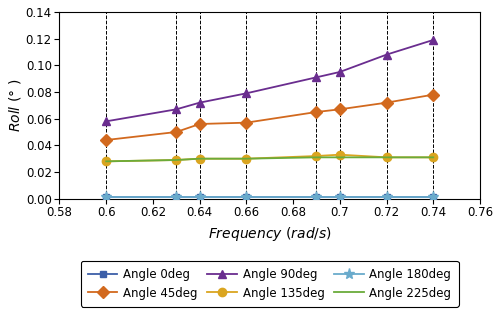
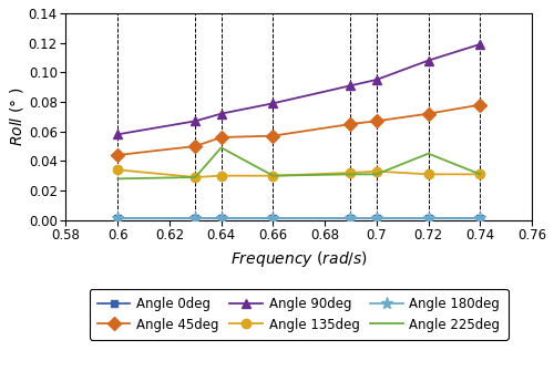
Angle 135deg/0.6: 0.028 -> 0.034
Angle 225deg/0.64: 0.030 -> 0.049
Angle 225deg/0.72: 0.031 -> 0.045
